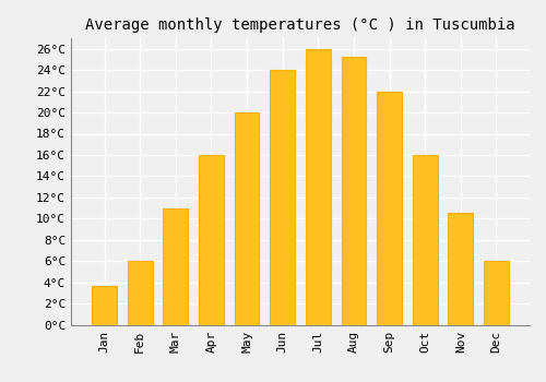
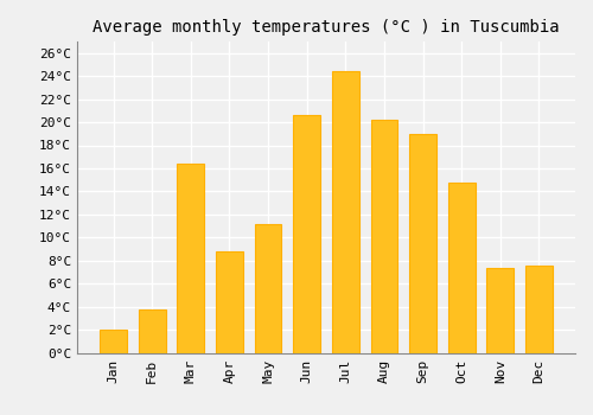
Jan: 3.7°C -> 2.0°C
Feb: 6.0°C -> 3.8°C
Mar: 11.0°C -> 16.4°C
Apr: 16.0°C -> 8.8°C
May: 20.0°C -> 11.2°C
Jun: 24.0°C -> 20.6°C
Jul: 26.0°C -> 24.4°C
Aug: 25.3°C -> 20.2°C
Sep: 22.0°C -> 19.0°C
Oct: 16.0°C -> 14.8°C
Nov: 10.5°C -> 7.4°C
Dec: 6.0°C -> 7.6°C
